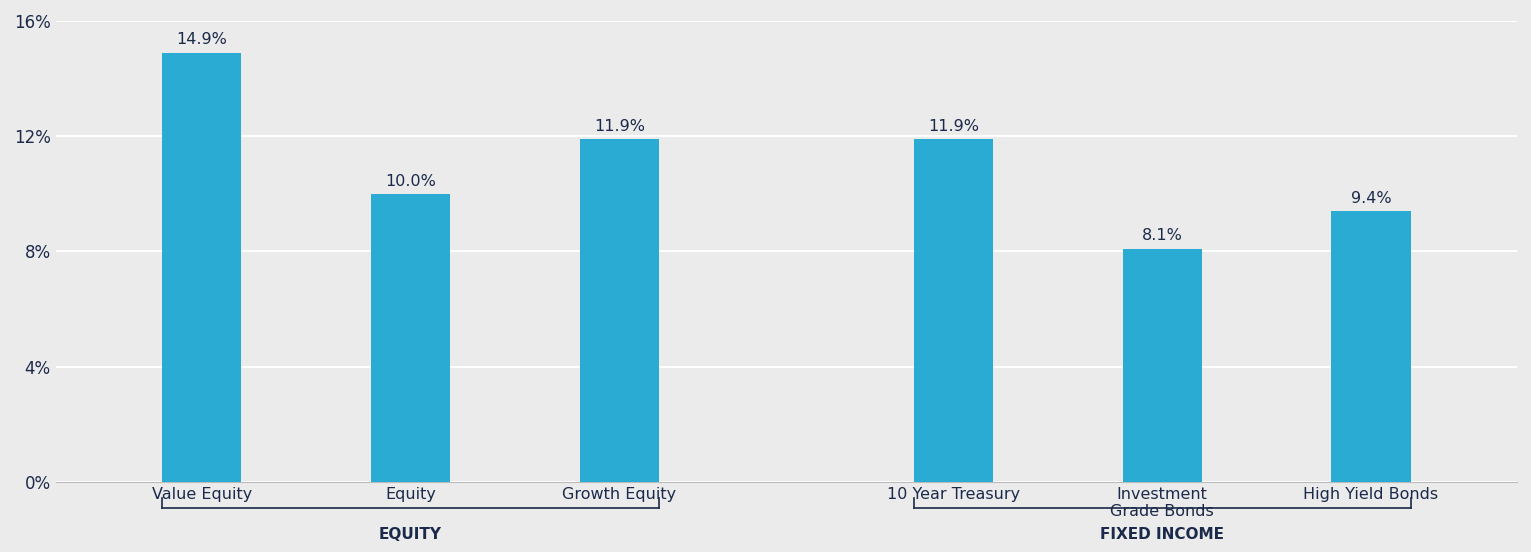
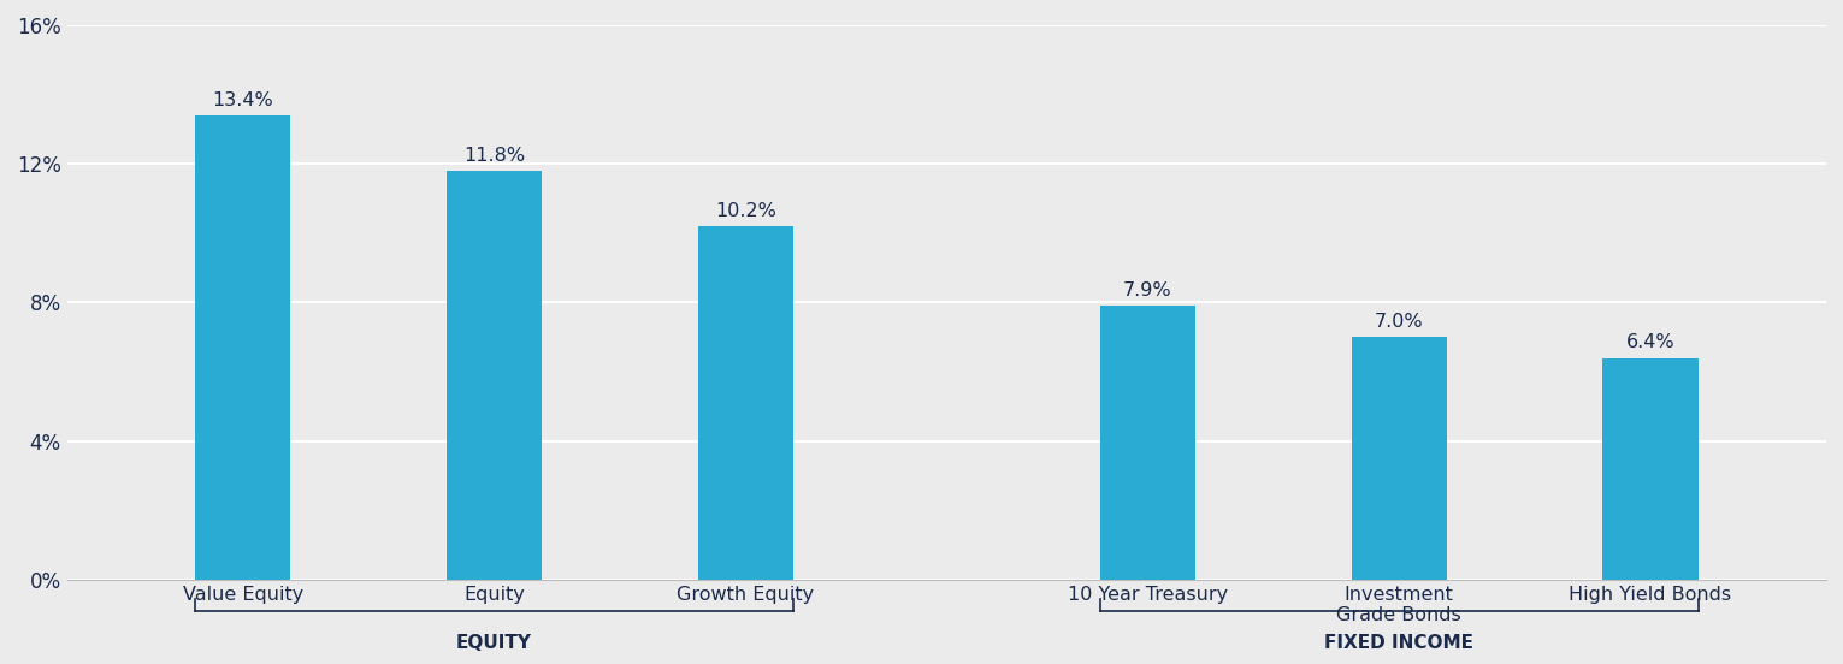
Value Equity: 14.9% -> 13.4%
Equity: 10.0% -> 11.8%
Growth Equity: 11.9% -> 10.2%
10 Year Treasury: 11.9% -> 7.9%
Investment Grade Bonds: 8.1% -> 7.0%
High Yield Bonds: 9.4% -> 6.4%
